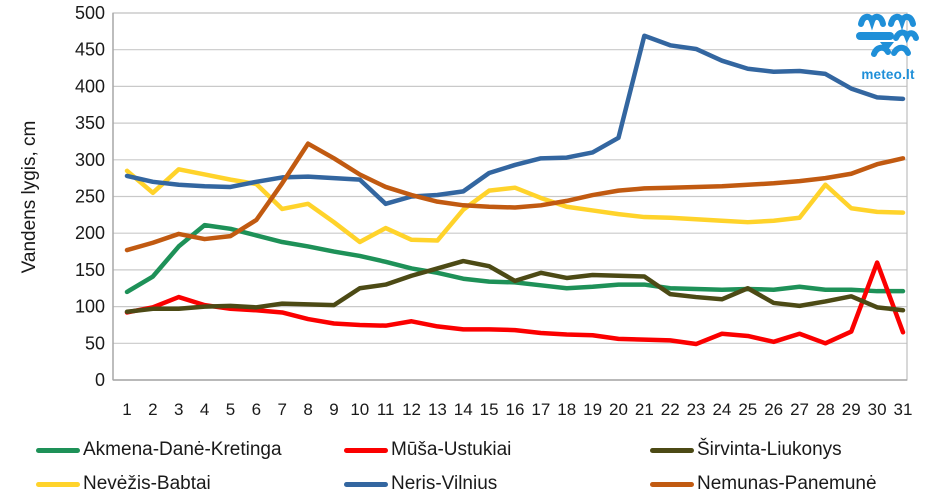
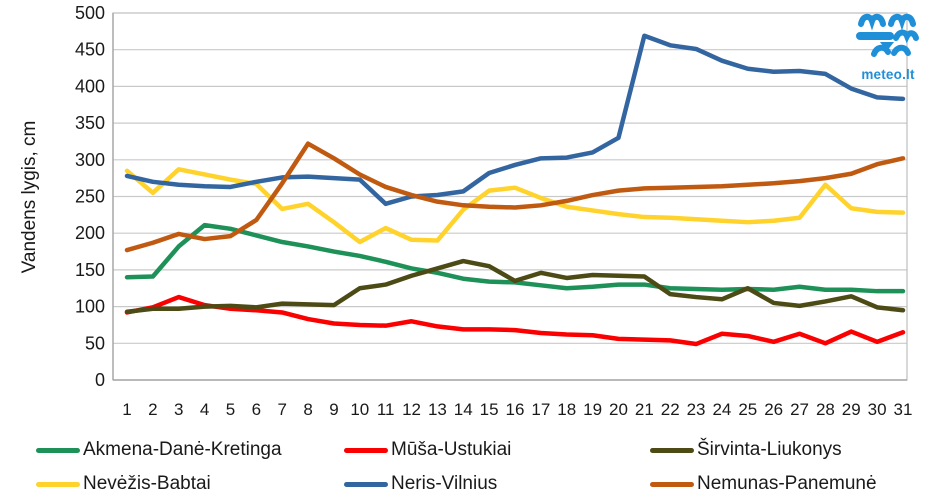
Akmena-Danė-Kretinga/1: 120 -> 140
Mūša-Ustukiai/30: 160 -> 50
